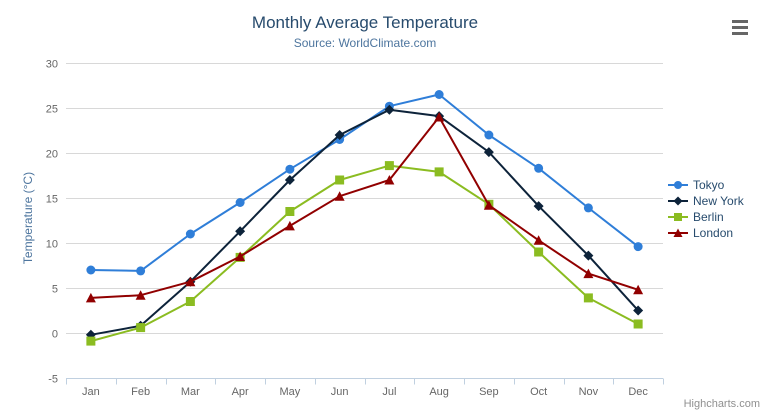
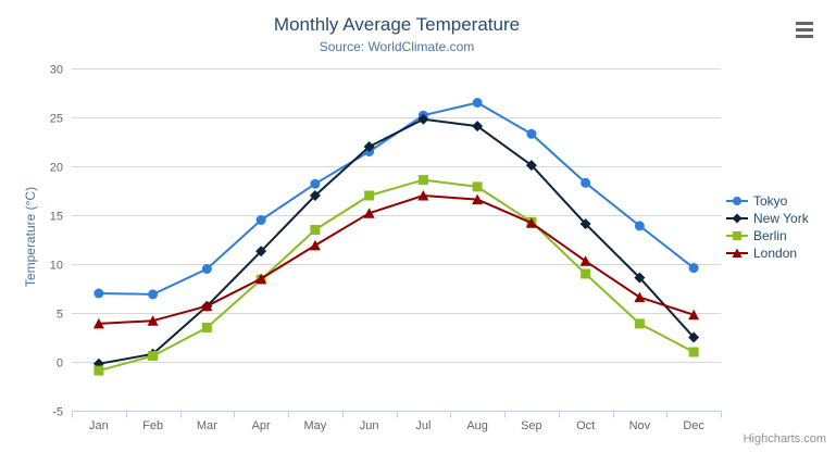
Tokyo/Mar: 11 -> 10
London/Aug: 24 -> 17
Tokyo/Sep: 22 -> 23
